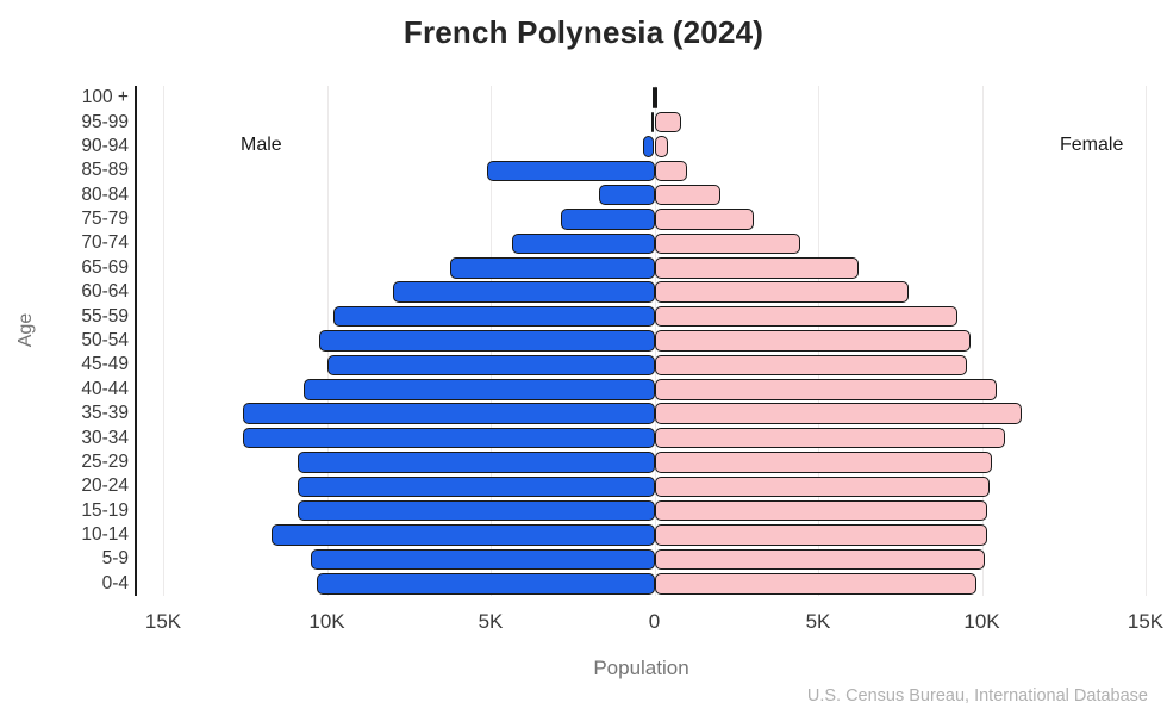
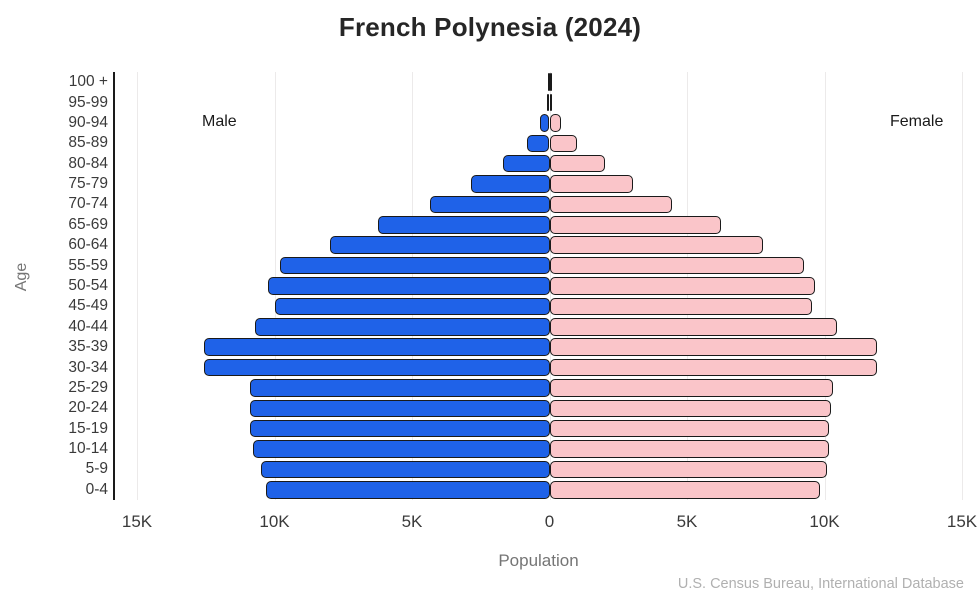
Male/10-14: 11.7K -> 10.8K
Female/30-34: 10.7K -> 11.9K
Female/35-39: 11.2K -> 11.9K
Male/85-89: 5.1K -> 0.8K
Female/95-99: 0.8K -> 0.1K
